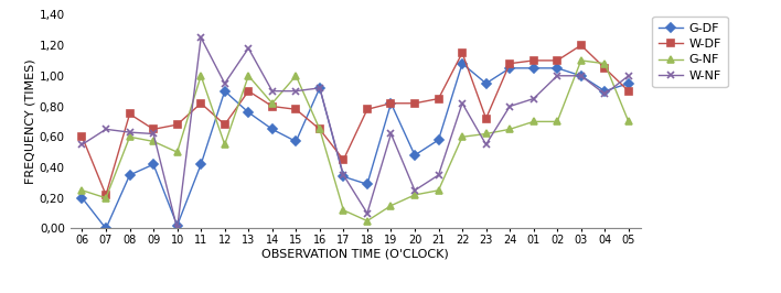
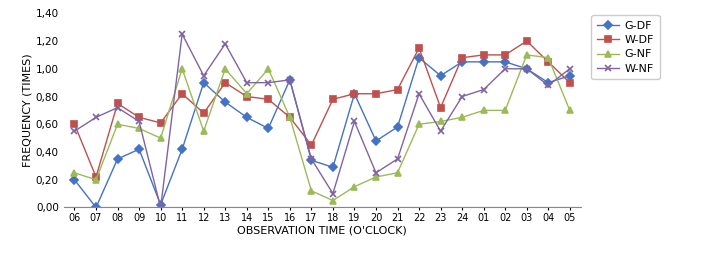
W-NF/08: 0,63 -> 0,72
W-DF/10: 0,68 -> 0,61
